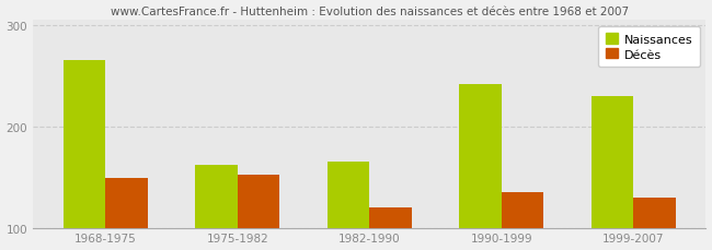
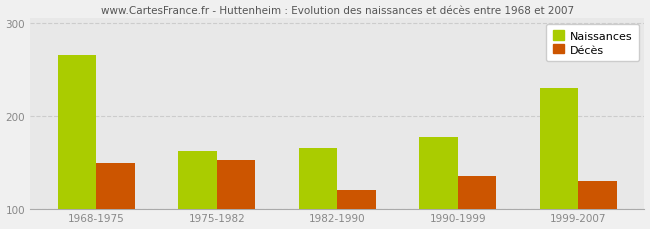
Naissances/1990-1999: 242 -> 177
